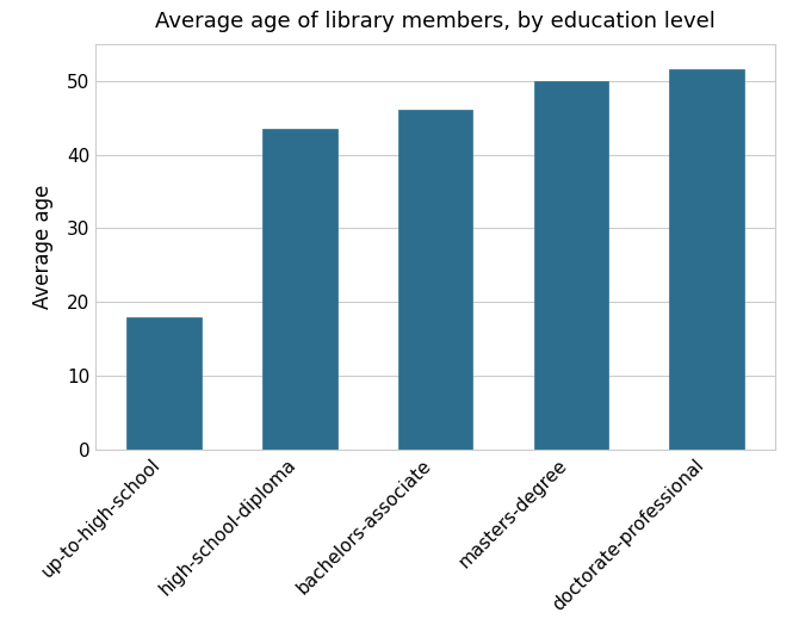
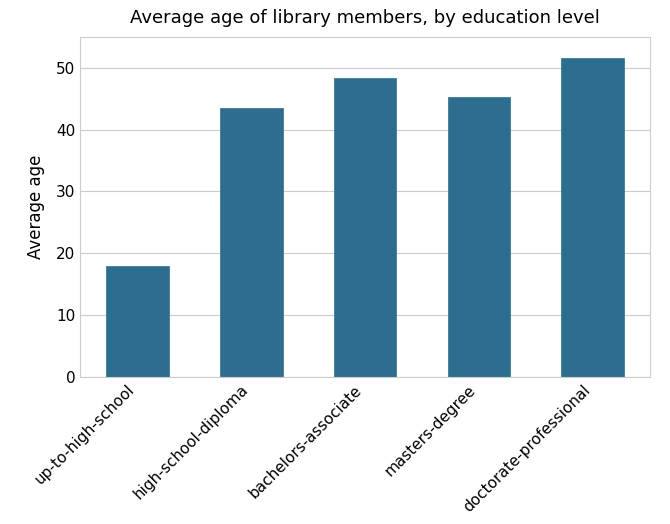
bachelors-associate: 46.0 -> 48.4
masters-degree: 49.9 -> 45.2
